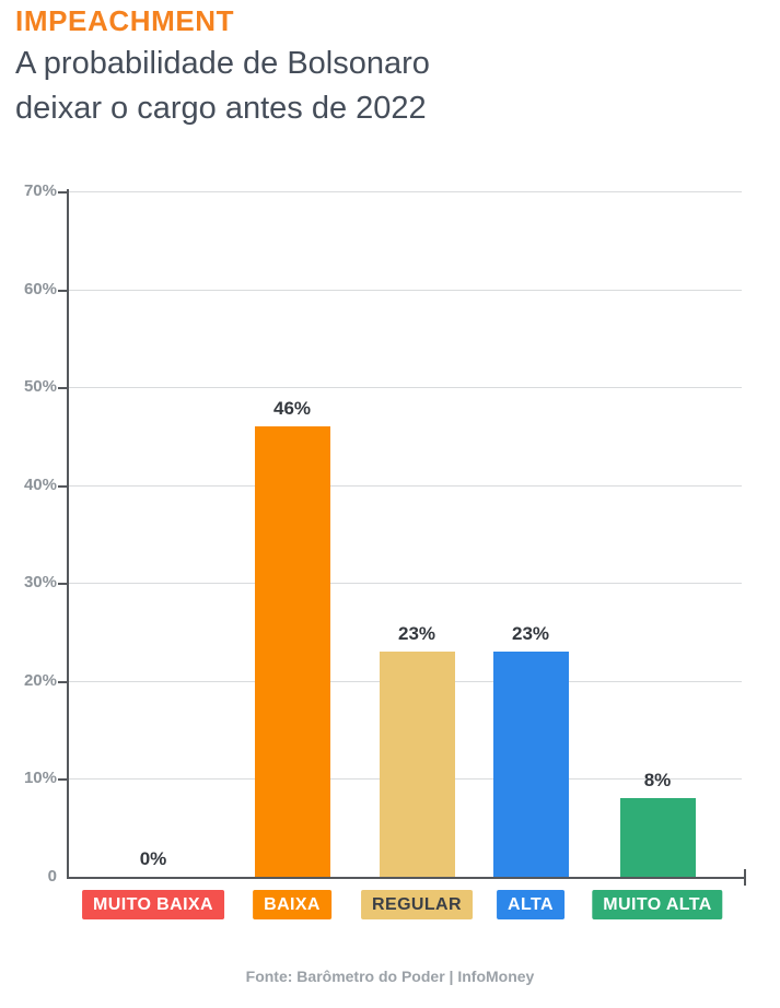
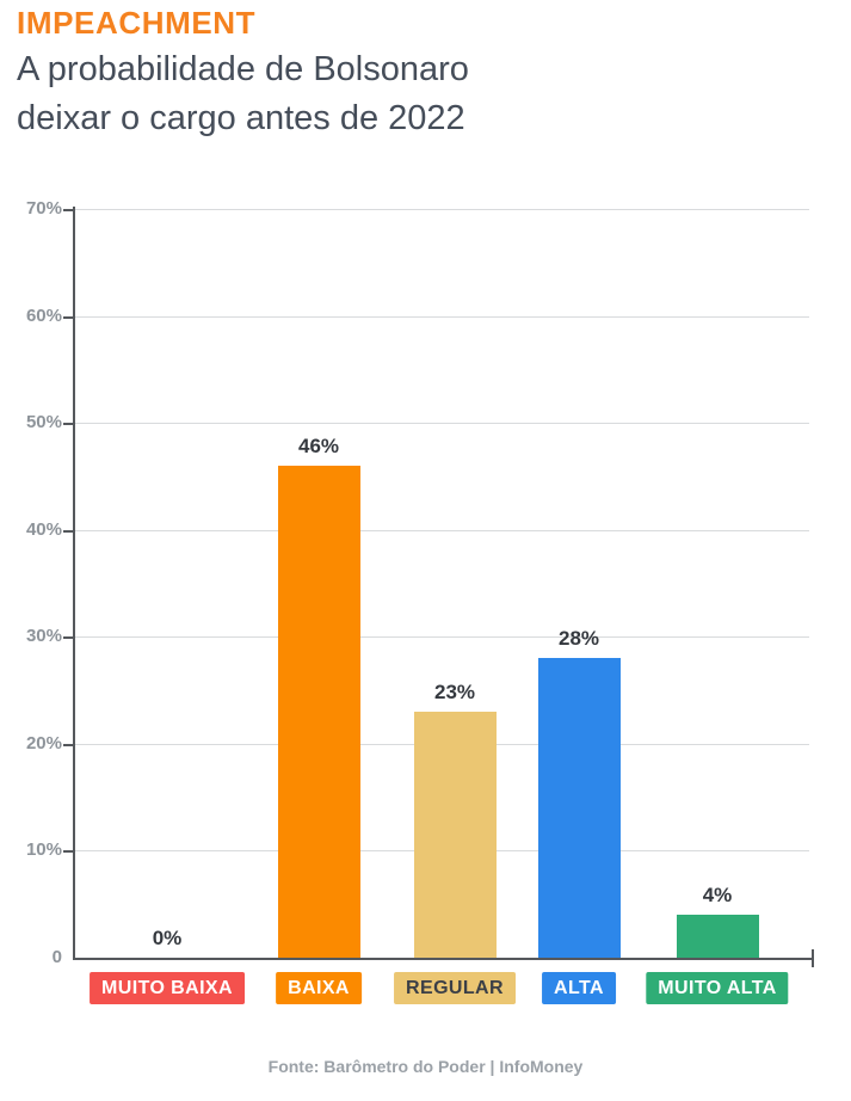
ALTA: 23% -> 28%
MUITO ALTA: 8% -> 4%
